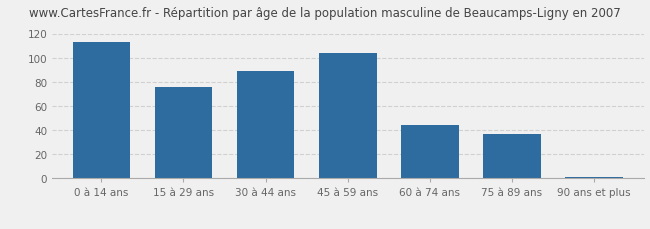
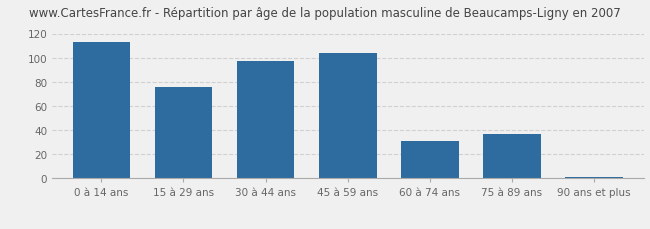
30 à 44 ans: 89 -> 97
60 à 74 ans: 44 -> 31
